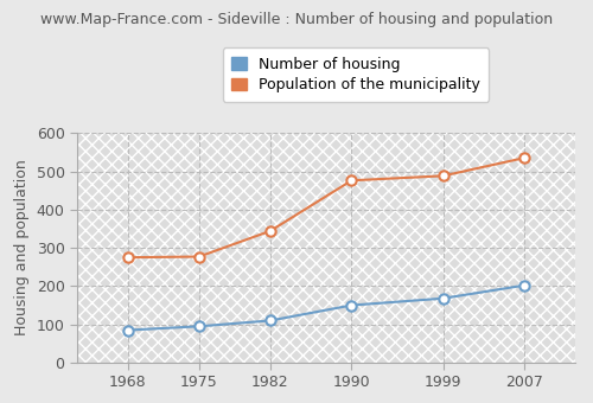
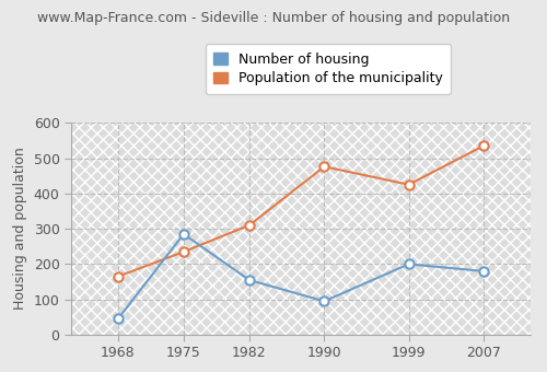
Number of housing/1968: 85 -> 45
Population of the municipality/1968: 275 -> 165
Number of housing/1975: 95 -> 285
Population of the municipality/1975: 277 -> 235
Number of housing/1982: 110 -> 155
Population of the municipality/1982: 344 -> 310
Number of housing/1990: 150 -> 95
Number of housing/1999: 168 -> 200
Population of the municipality/1999: 488 -> 425
Number of housing/2007: 202 -> 180
